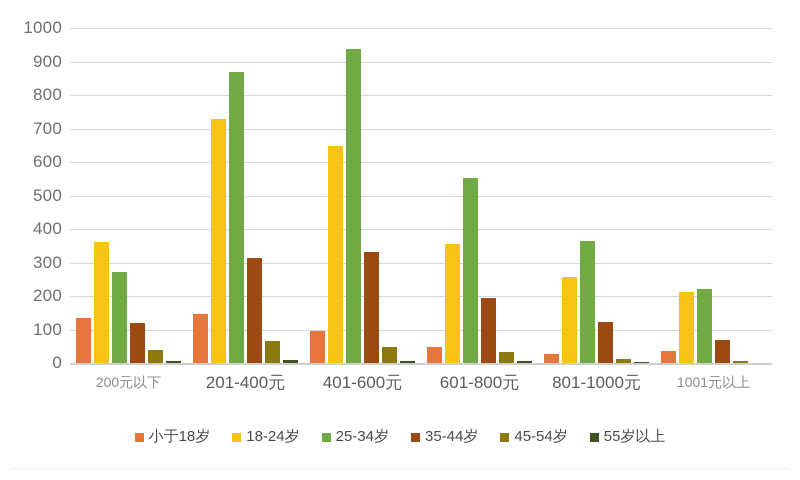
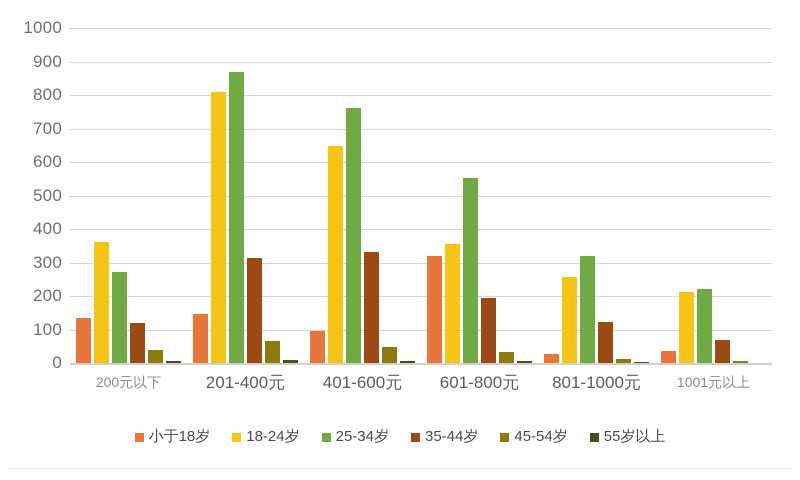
18-24岁/201-400元: 730 -> 810
25-34岁/401-600元: 940 -> 760
小于18岁/601-800元: 50 -> 320
25-34岁/801-1000元: 360 -> 320
